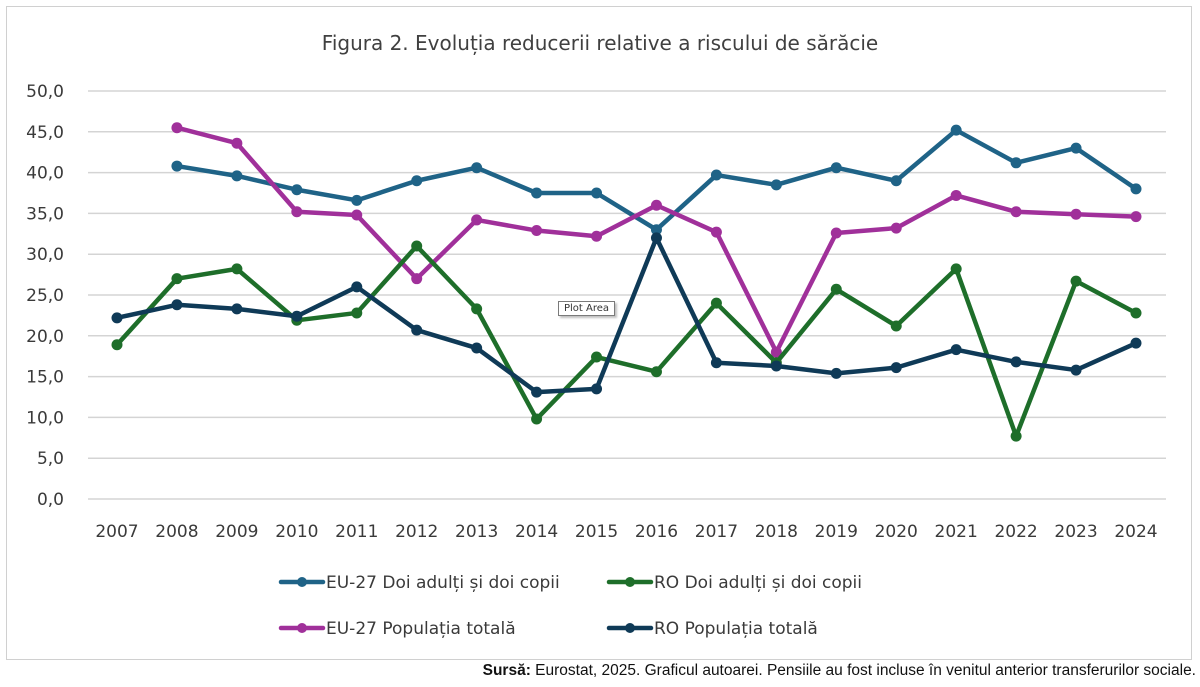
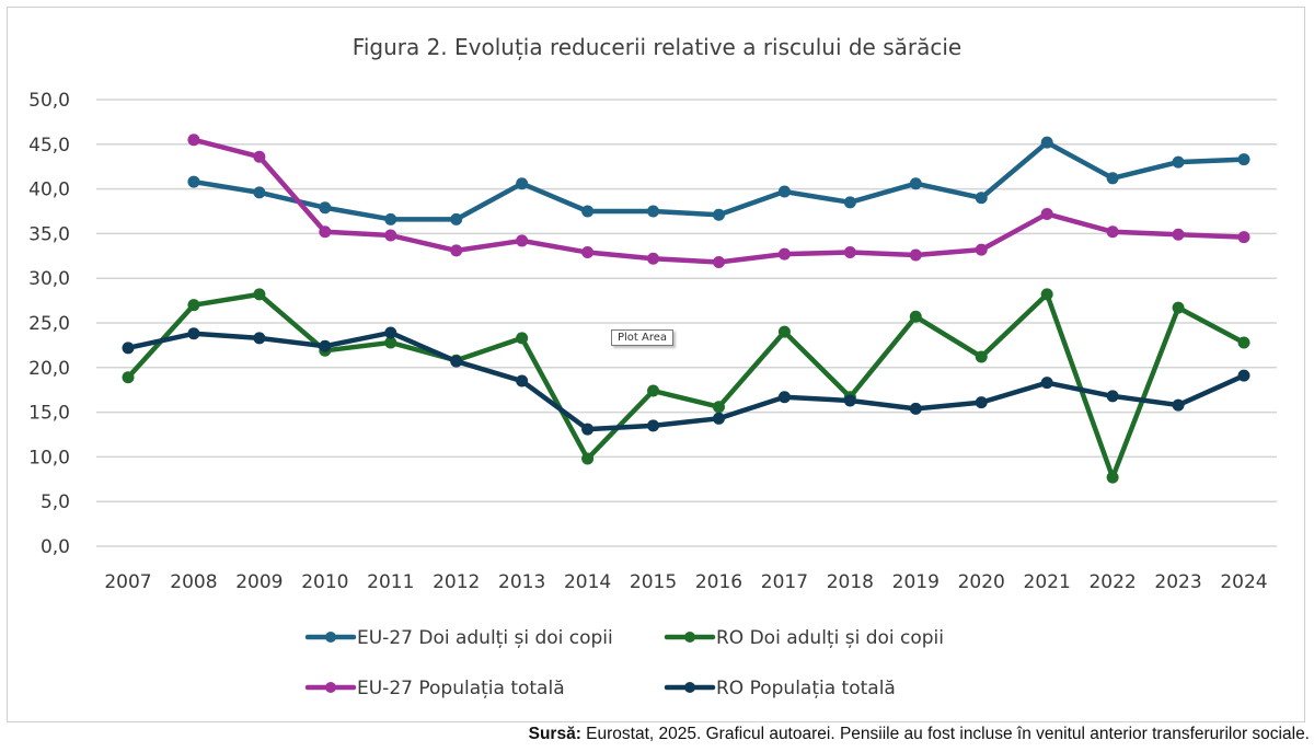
RO Populația totală/2011: 26 -> 24
EU-27 Doi adulți și doi copii/2012: 39 -> 37
RO Doi adulți și doi copii/2012: 31 -> 21
EU-27 Populația totală/2012: 27 -> 33
EU-27 Doi adulți și doi copii/2016: 33 -> 37
EU-27 Populația totală/2016: 36 -> 32
RO Populația totală/2016: 32 -> 14
EU-27 Populația totală/2018: 18 -> 33
EU-27 Doi adulți și doi copii/2024: 38 -> 43
